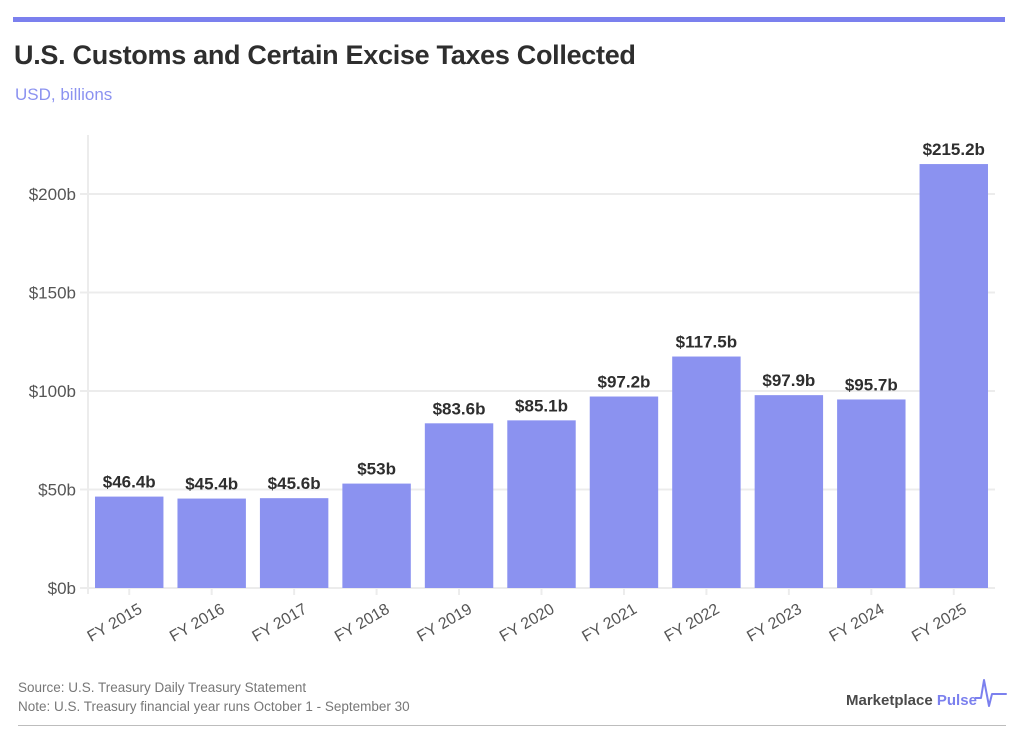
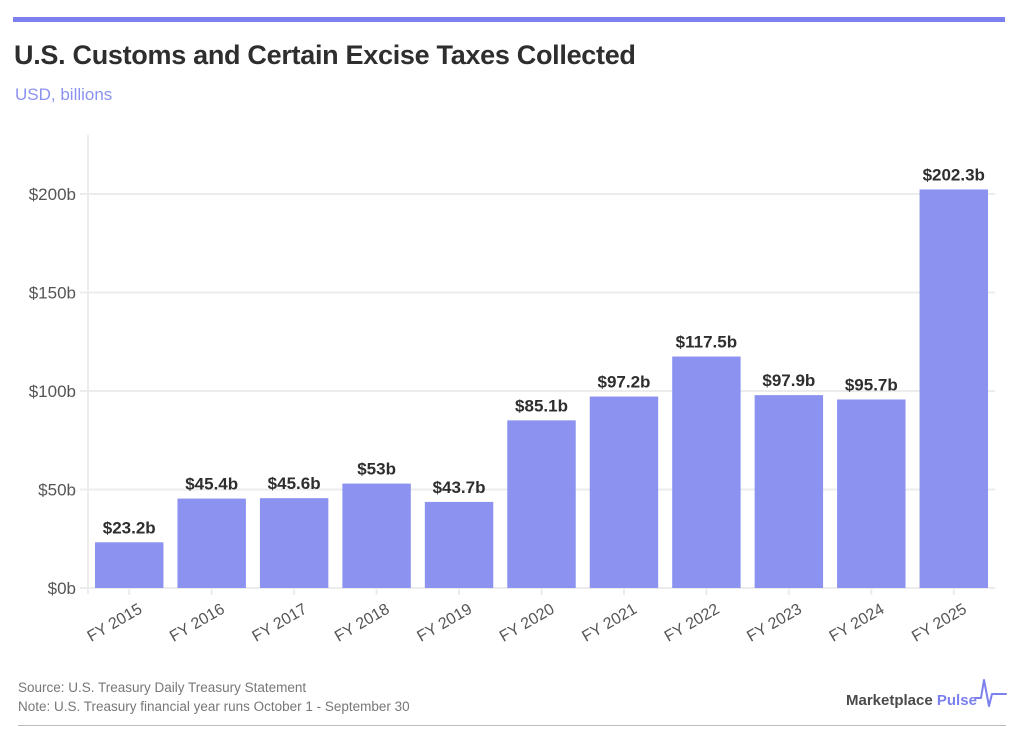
FY 2015: $46.4b -> $23.2b
FY 2019: $83.6b -> $43.7b
FY 2025: $215.2b -> $202.3b
